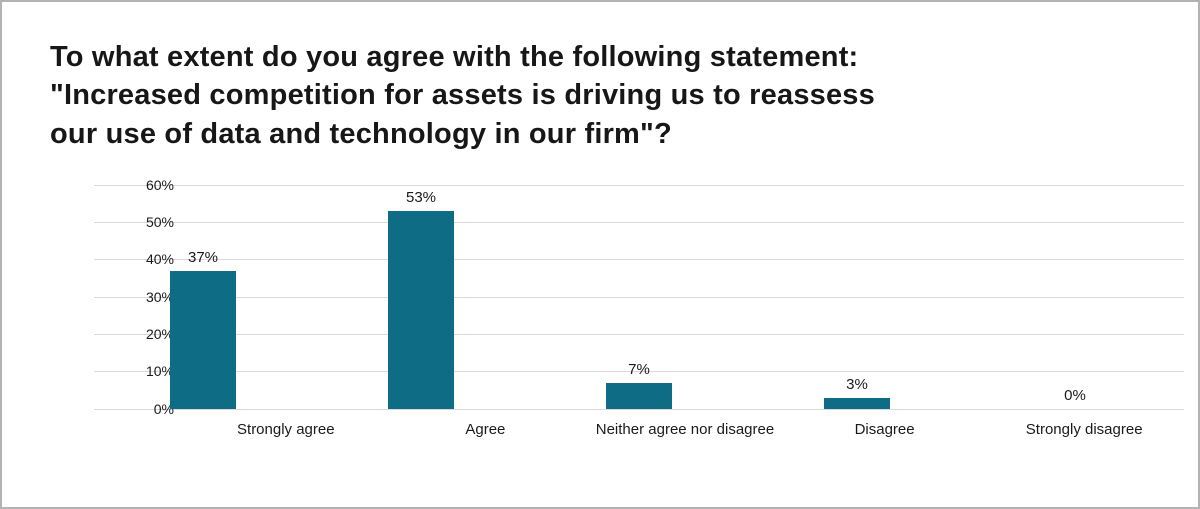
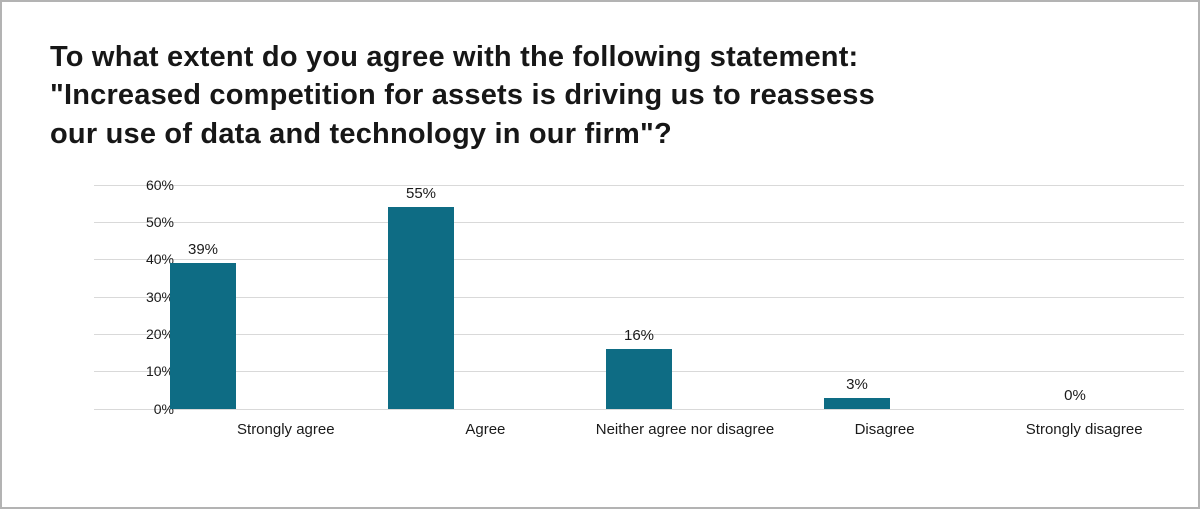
Strongly agree: 37% -> 39%
Agree: 53% -> 55%
Neither agree nor disagree: 7% -> 16%
